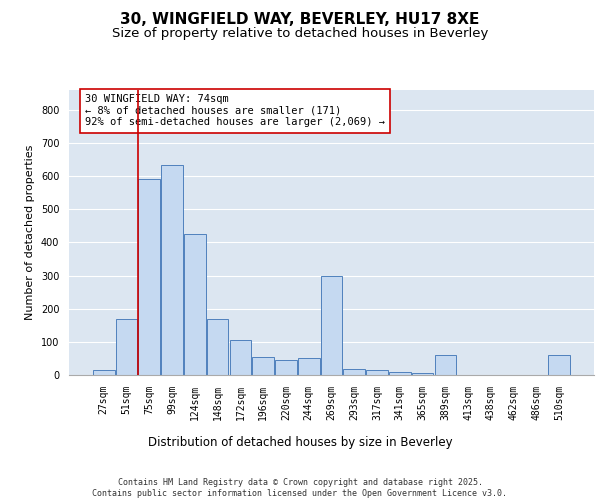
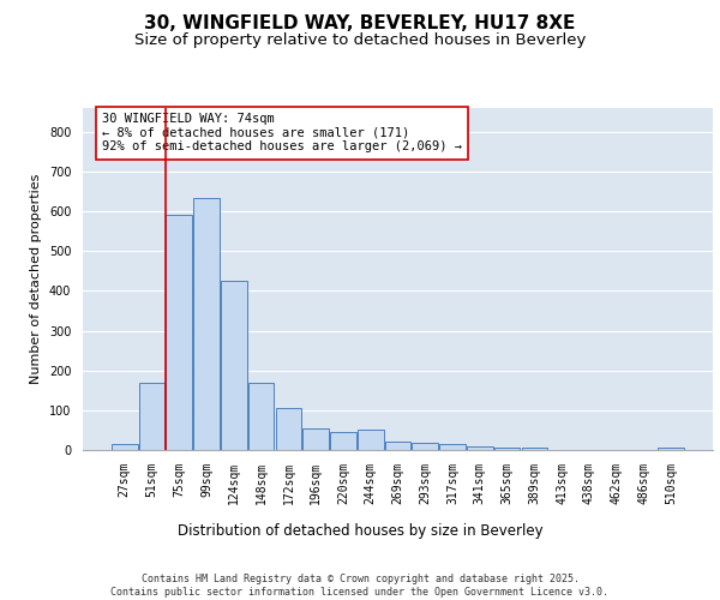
269sqm: 300 -> 20
389sqm: 60 -> 5
510sqm: 60 -> 5
